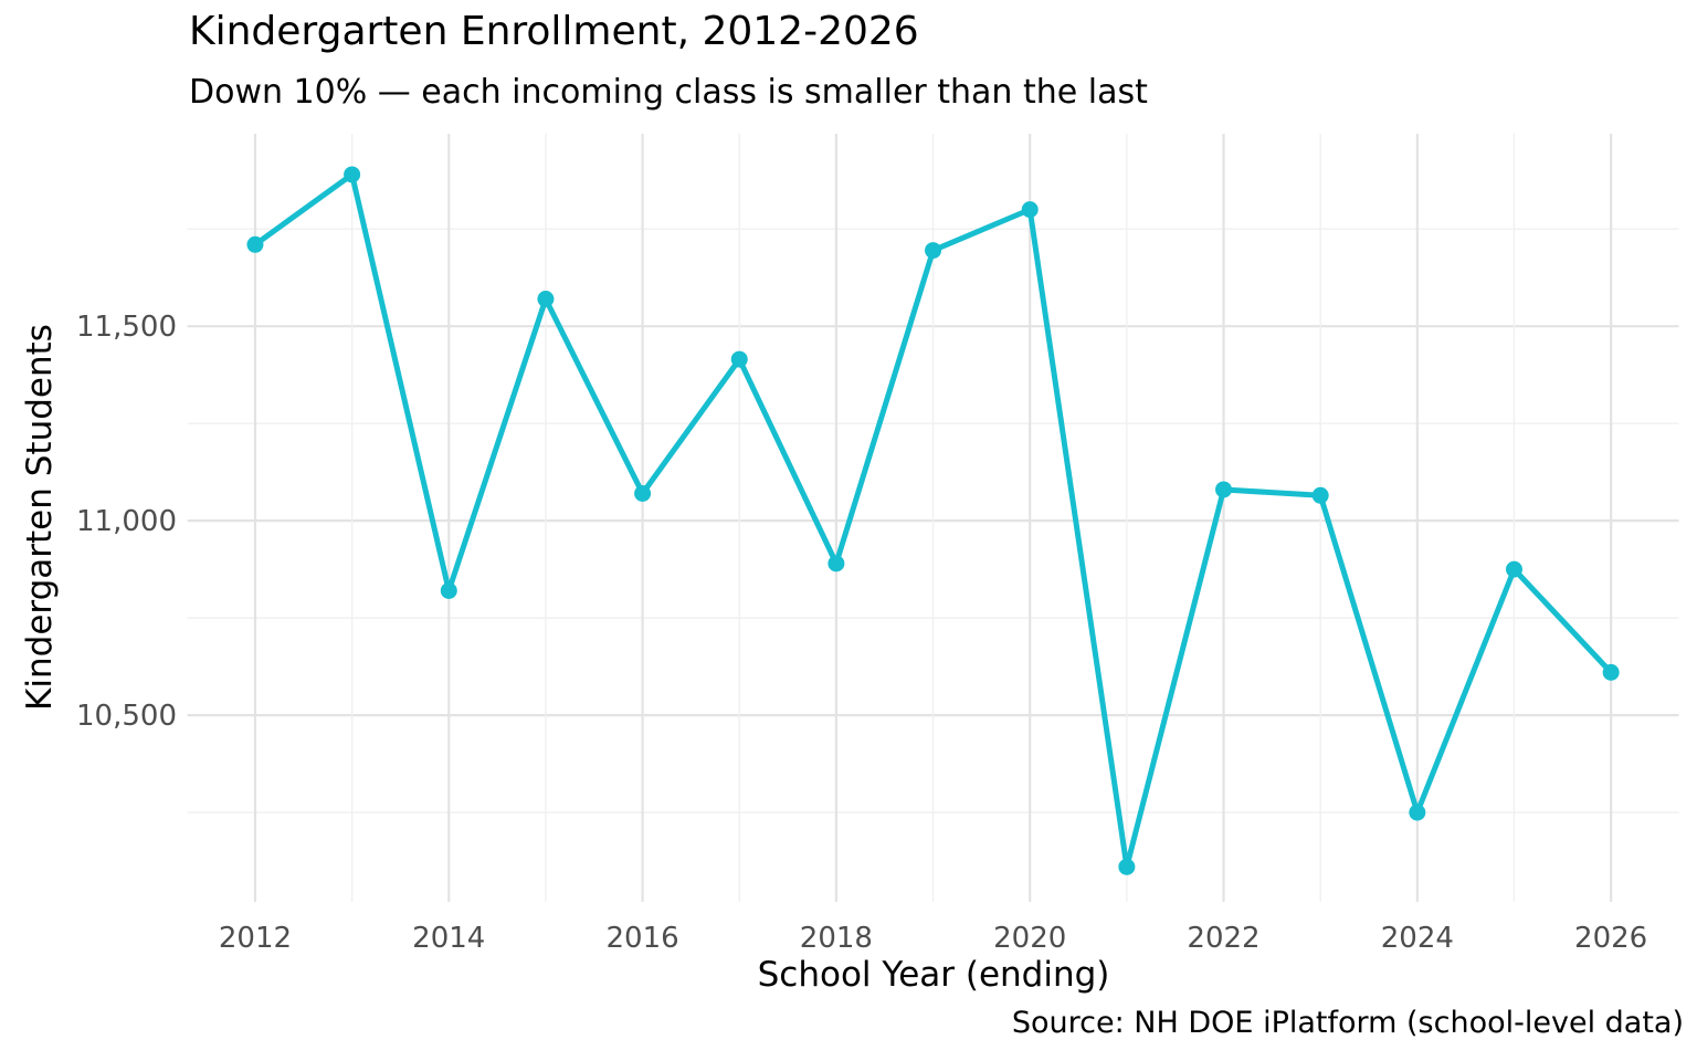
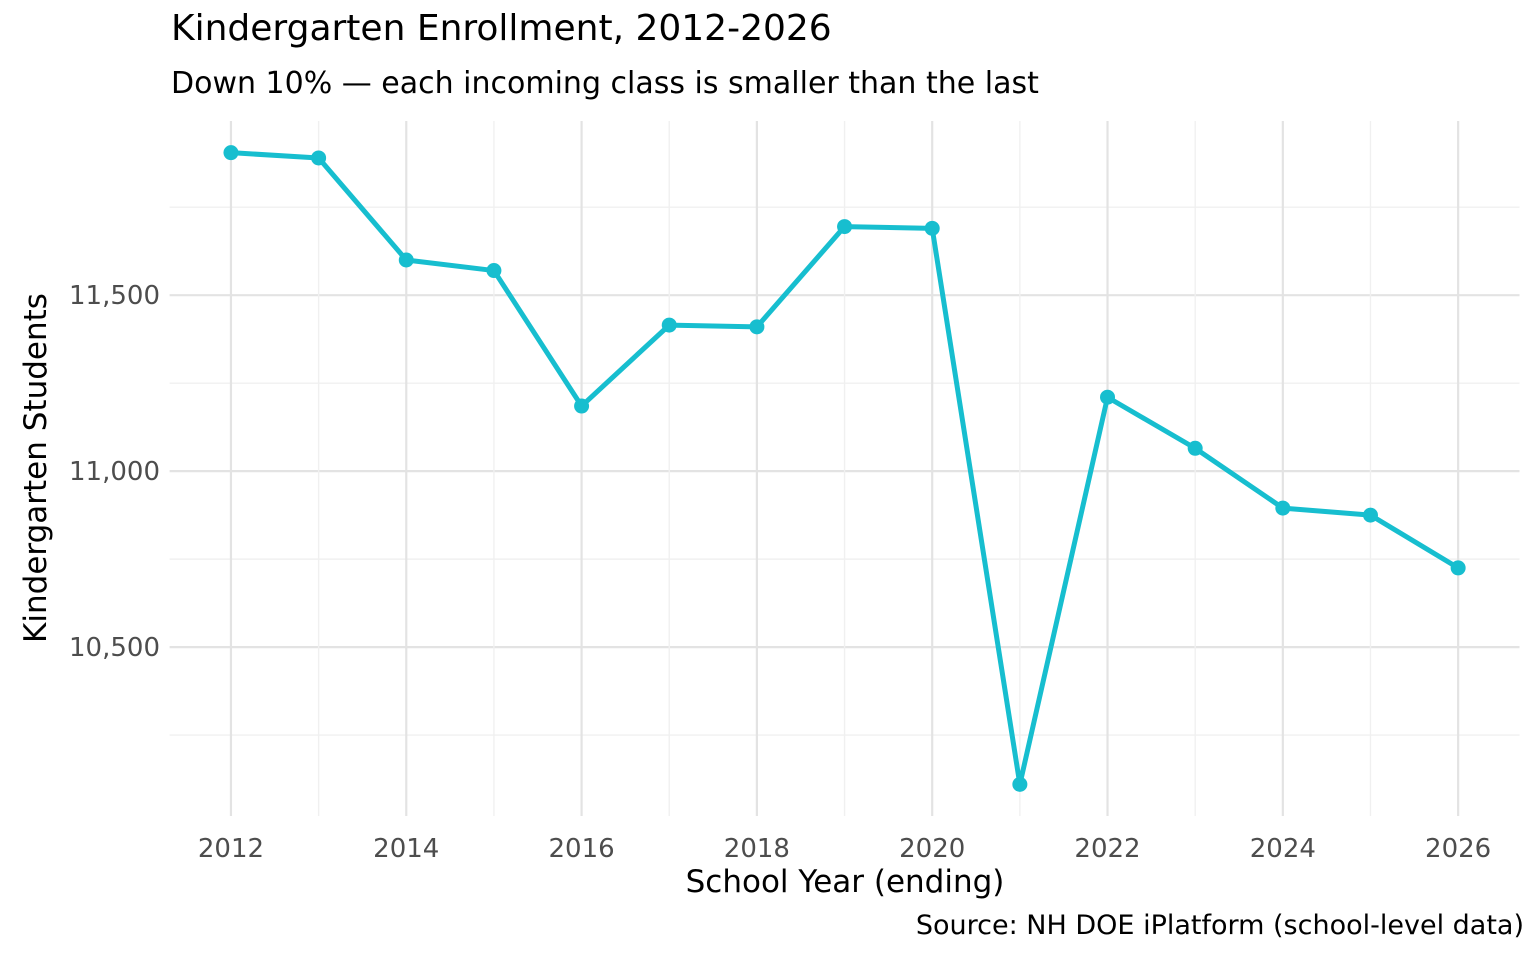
2012: 11710 -> 11900
2014: 10820 -> 11600
2016: 11070 -> 11180
2018: 10890 -> 11410
2020: 11800 -> 11690
2022: 11080 -> 11210
2024: 10250 -> 10900
2026: 10610 -> 10720
